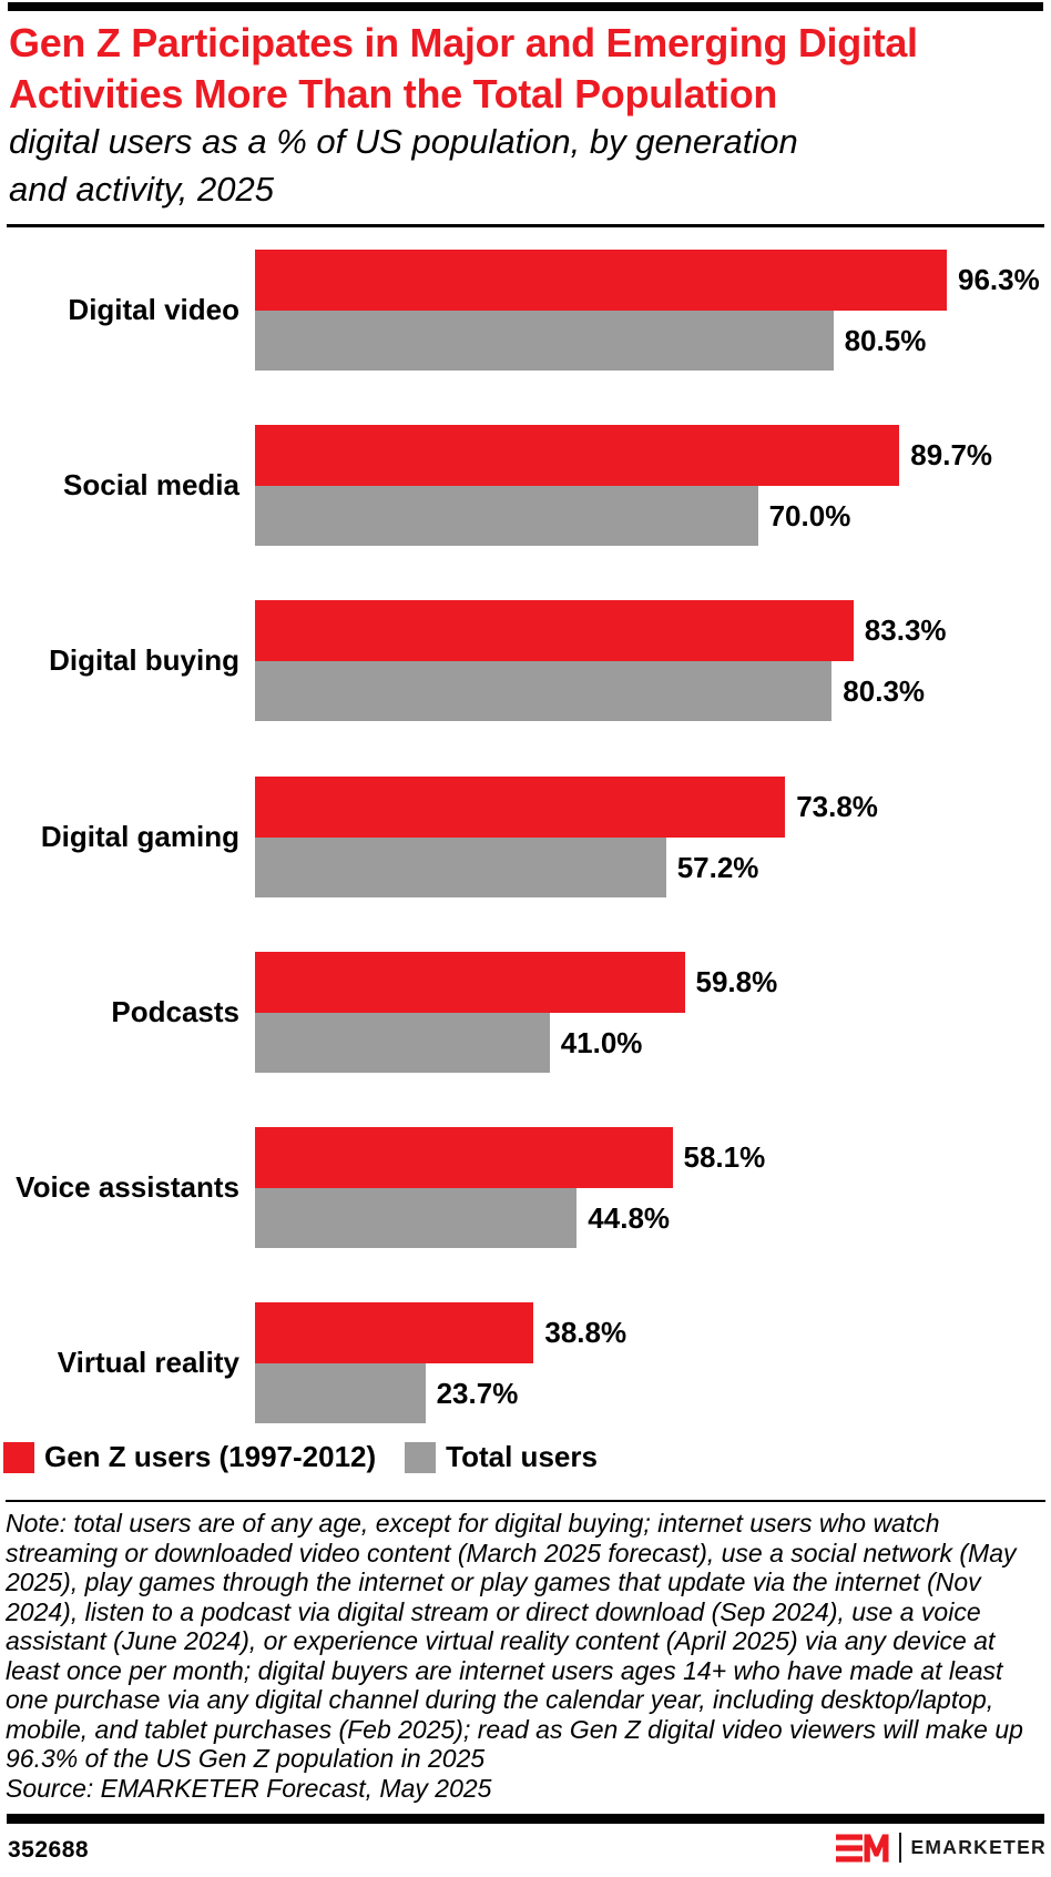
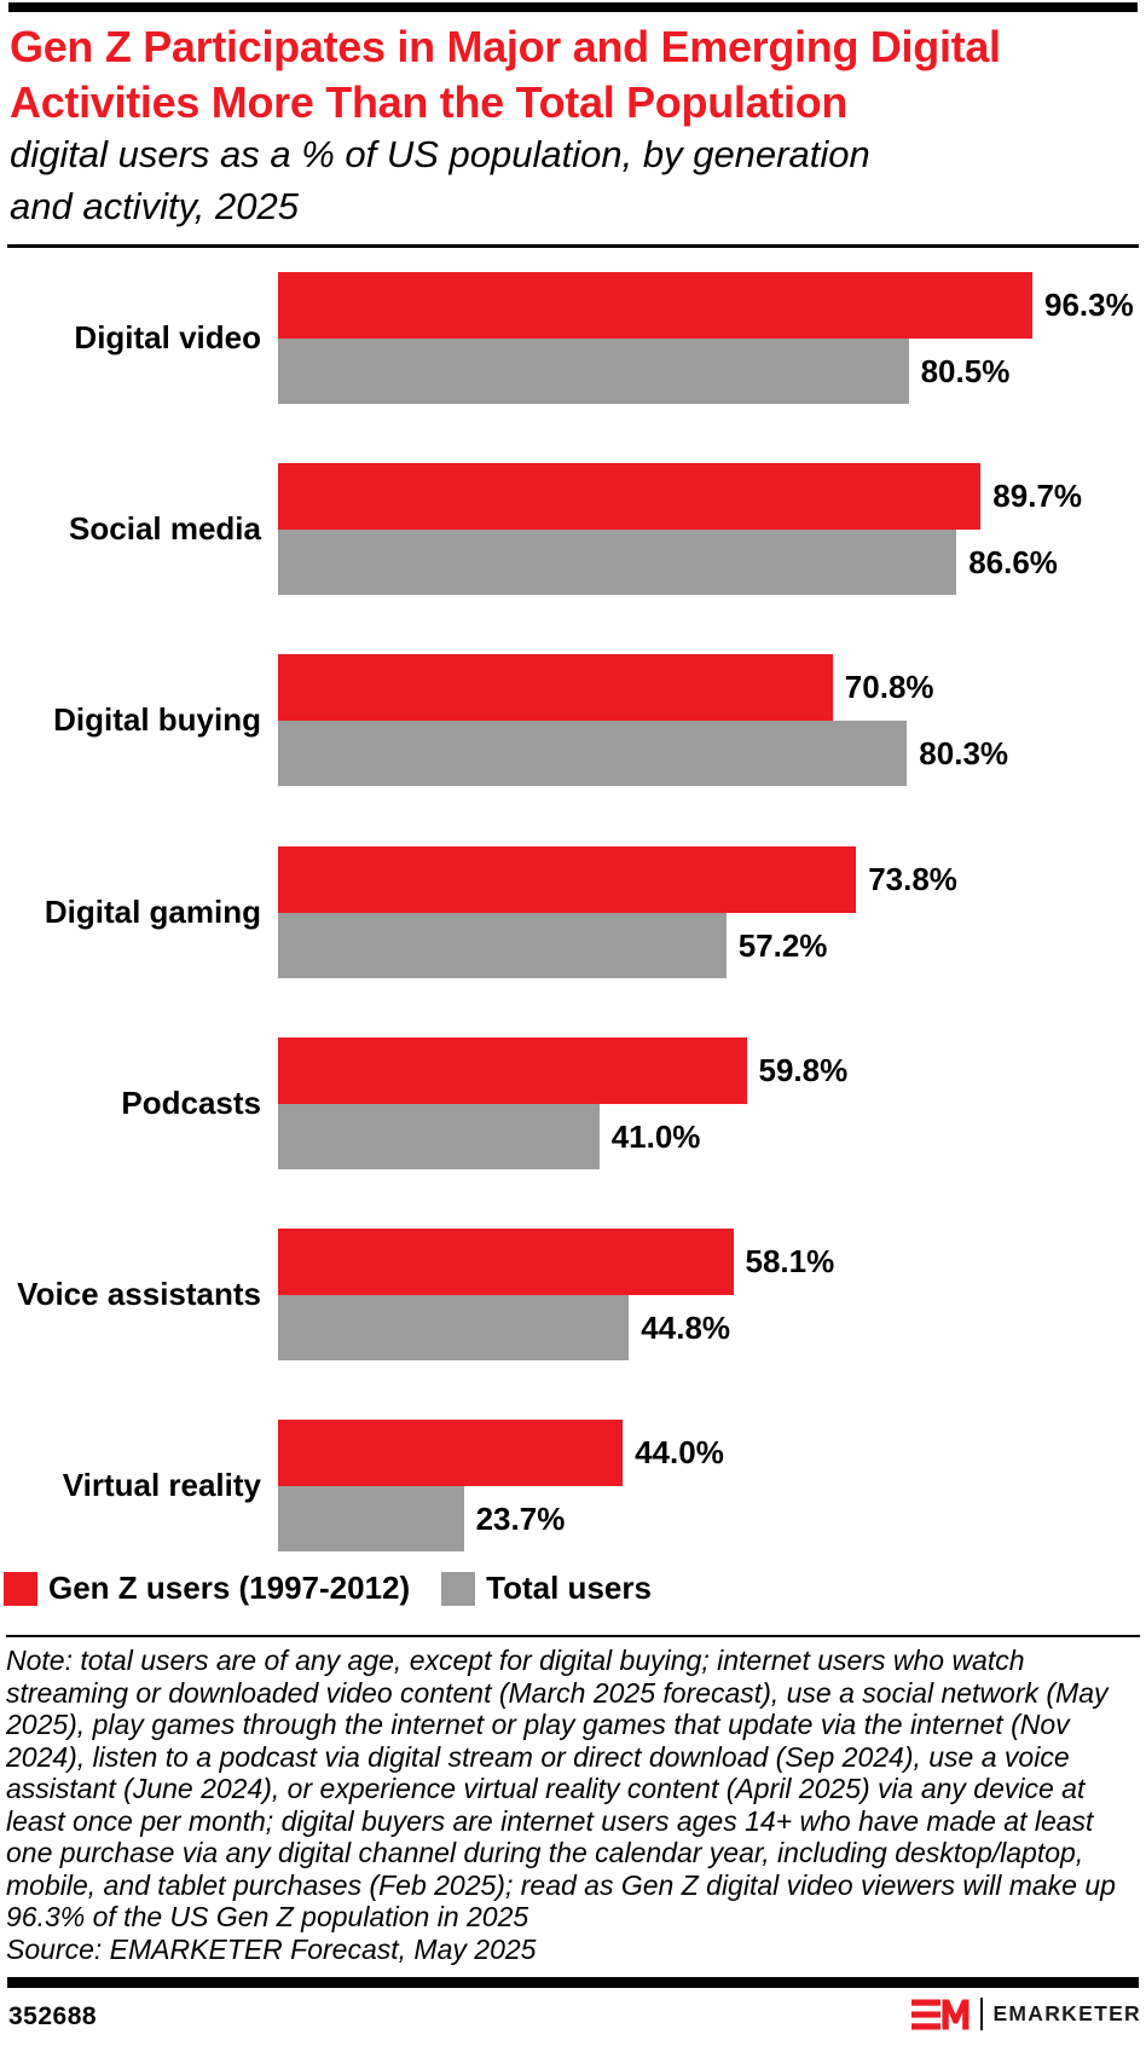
Total users/Social media: 70.0% -> 86.6%
Gen Z users (1997-2012)/Digital buying: 83.3% -> 70.8%
Gen Z users (1997-2012)/Virtual reality: 38.8% -> 44.0%
